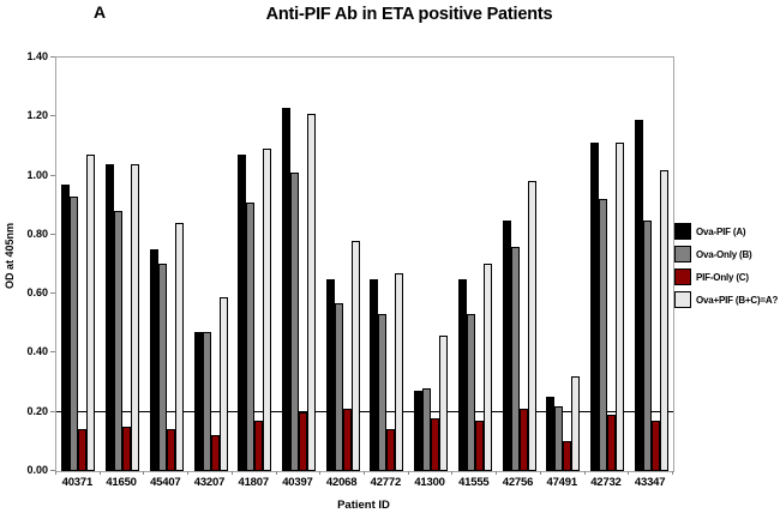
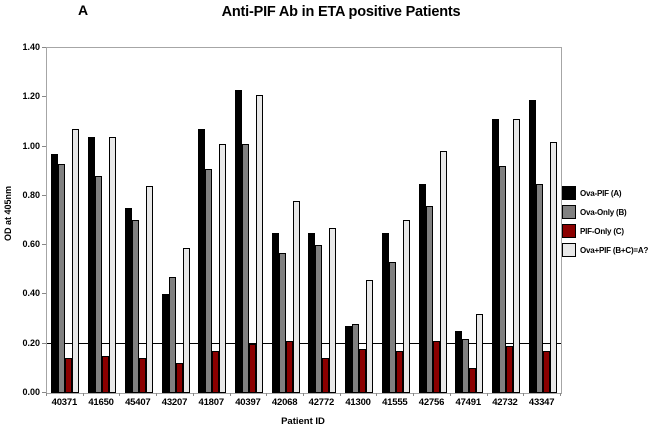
Ova-PIF (A)/43207: 0.47 -> 0.40
Ova+PIF (B+C)=A?/41807: 1.09 -> 1.01
Ova-Only (B)/42772: 0.53 -> 0.60
